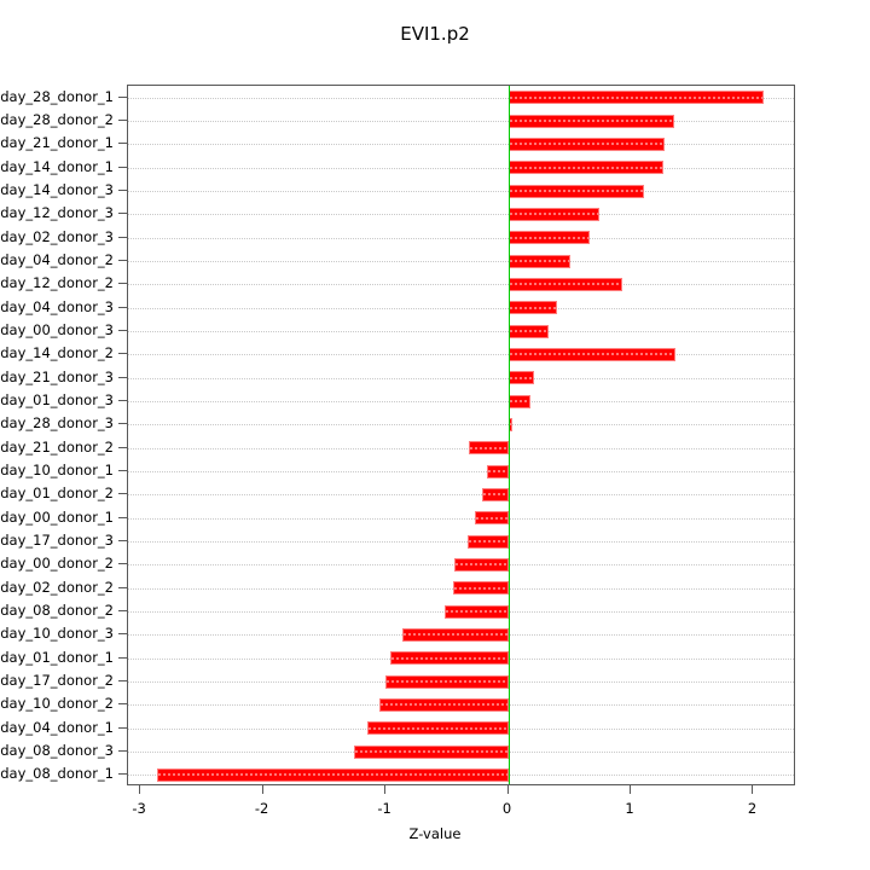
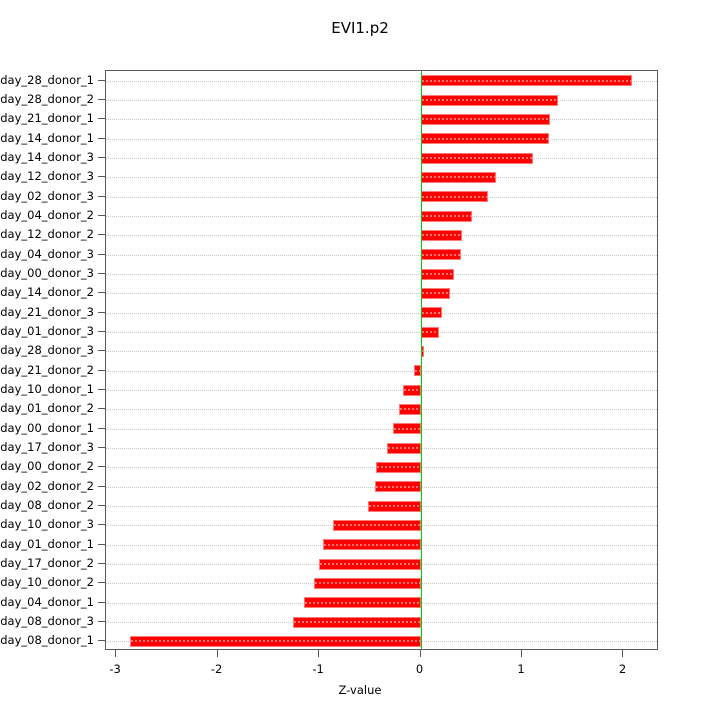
day_12_donor_2: 0.93 -> 0.41
day_14_donor_2: 1.36 -> 0.29
day_21_donor_2: -0.32 -> -0.06
